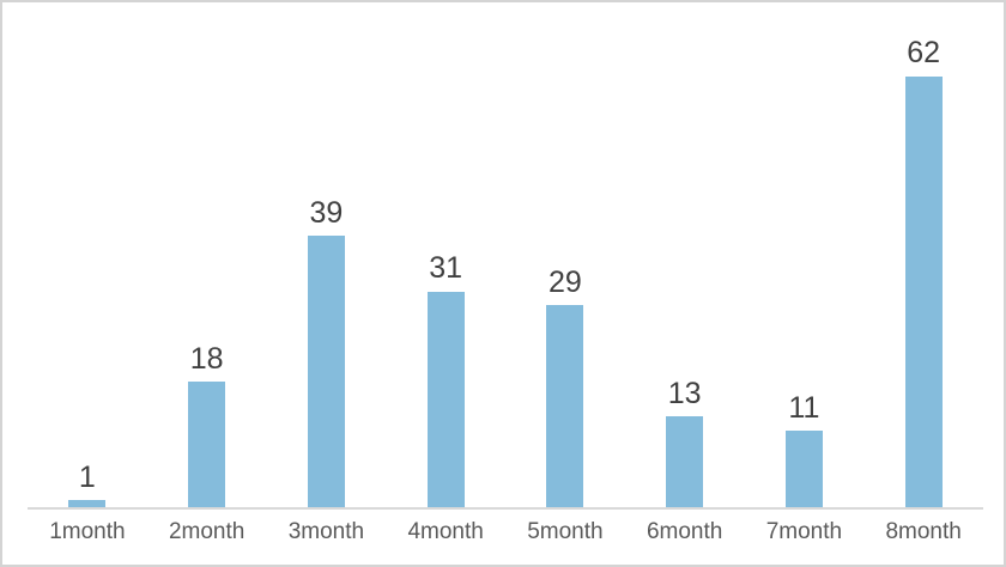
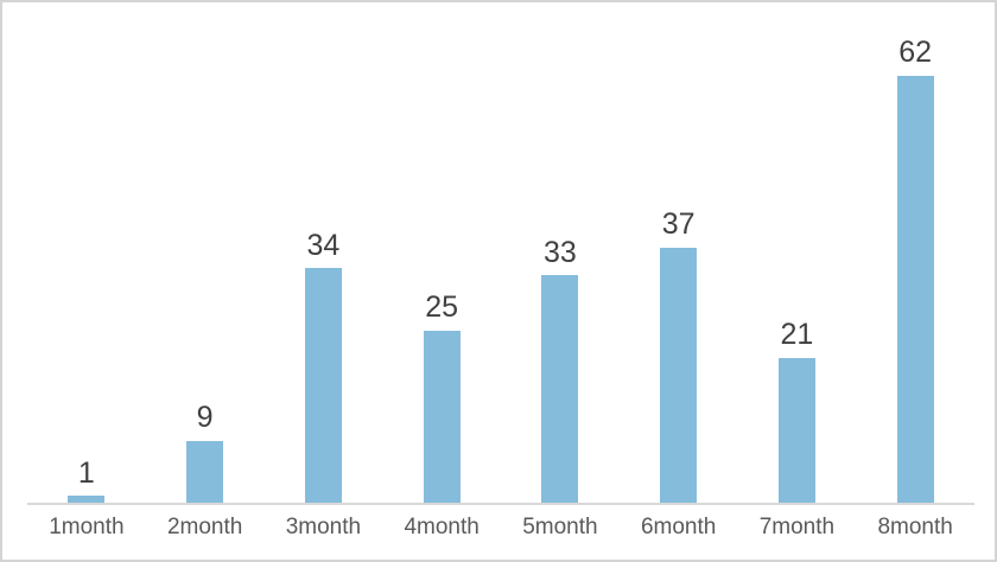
2month: 18 -> 9
3month: 39 -> 34
4month: 31 -> 25
5month: 29 -> 33
6month: 13 -> 37
7month: 11 -> 21
